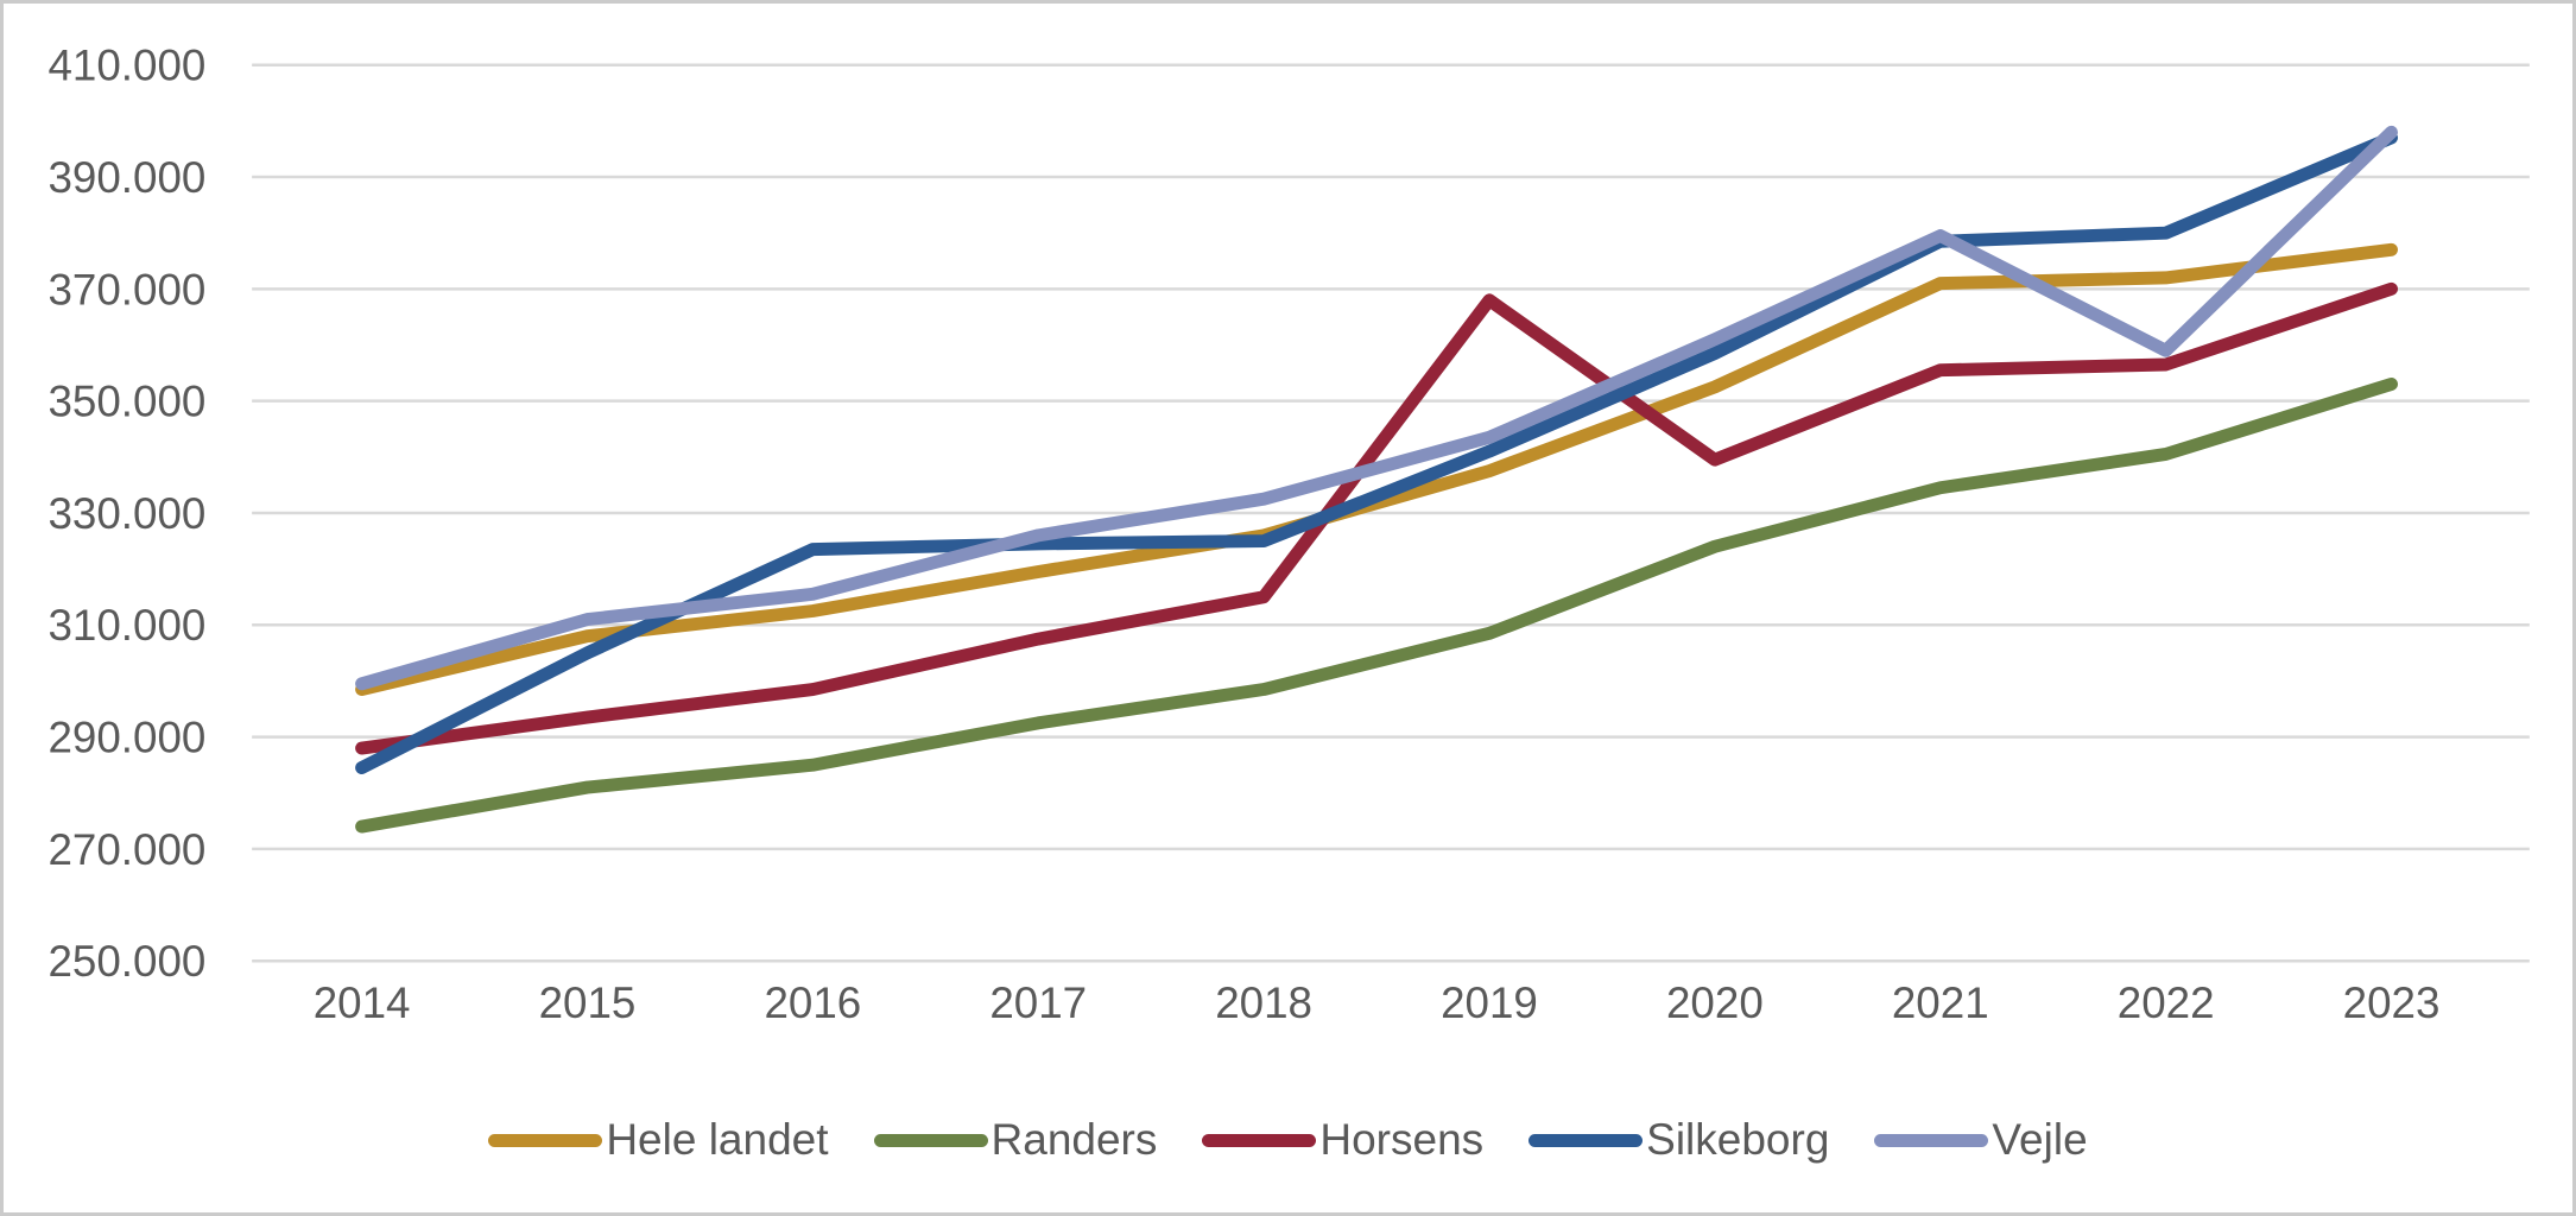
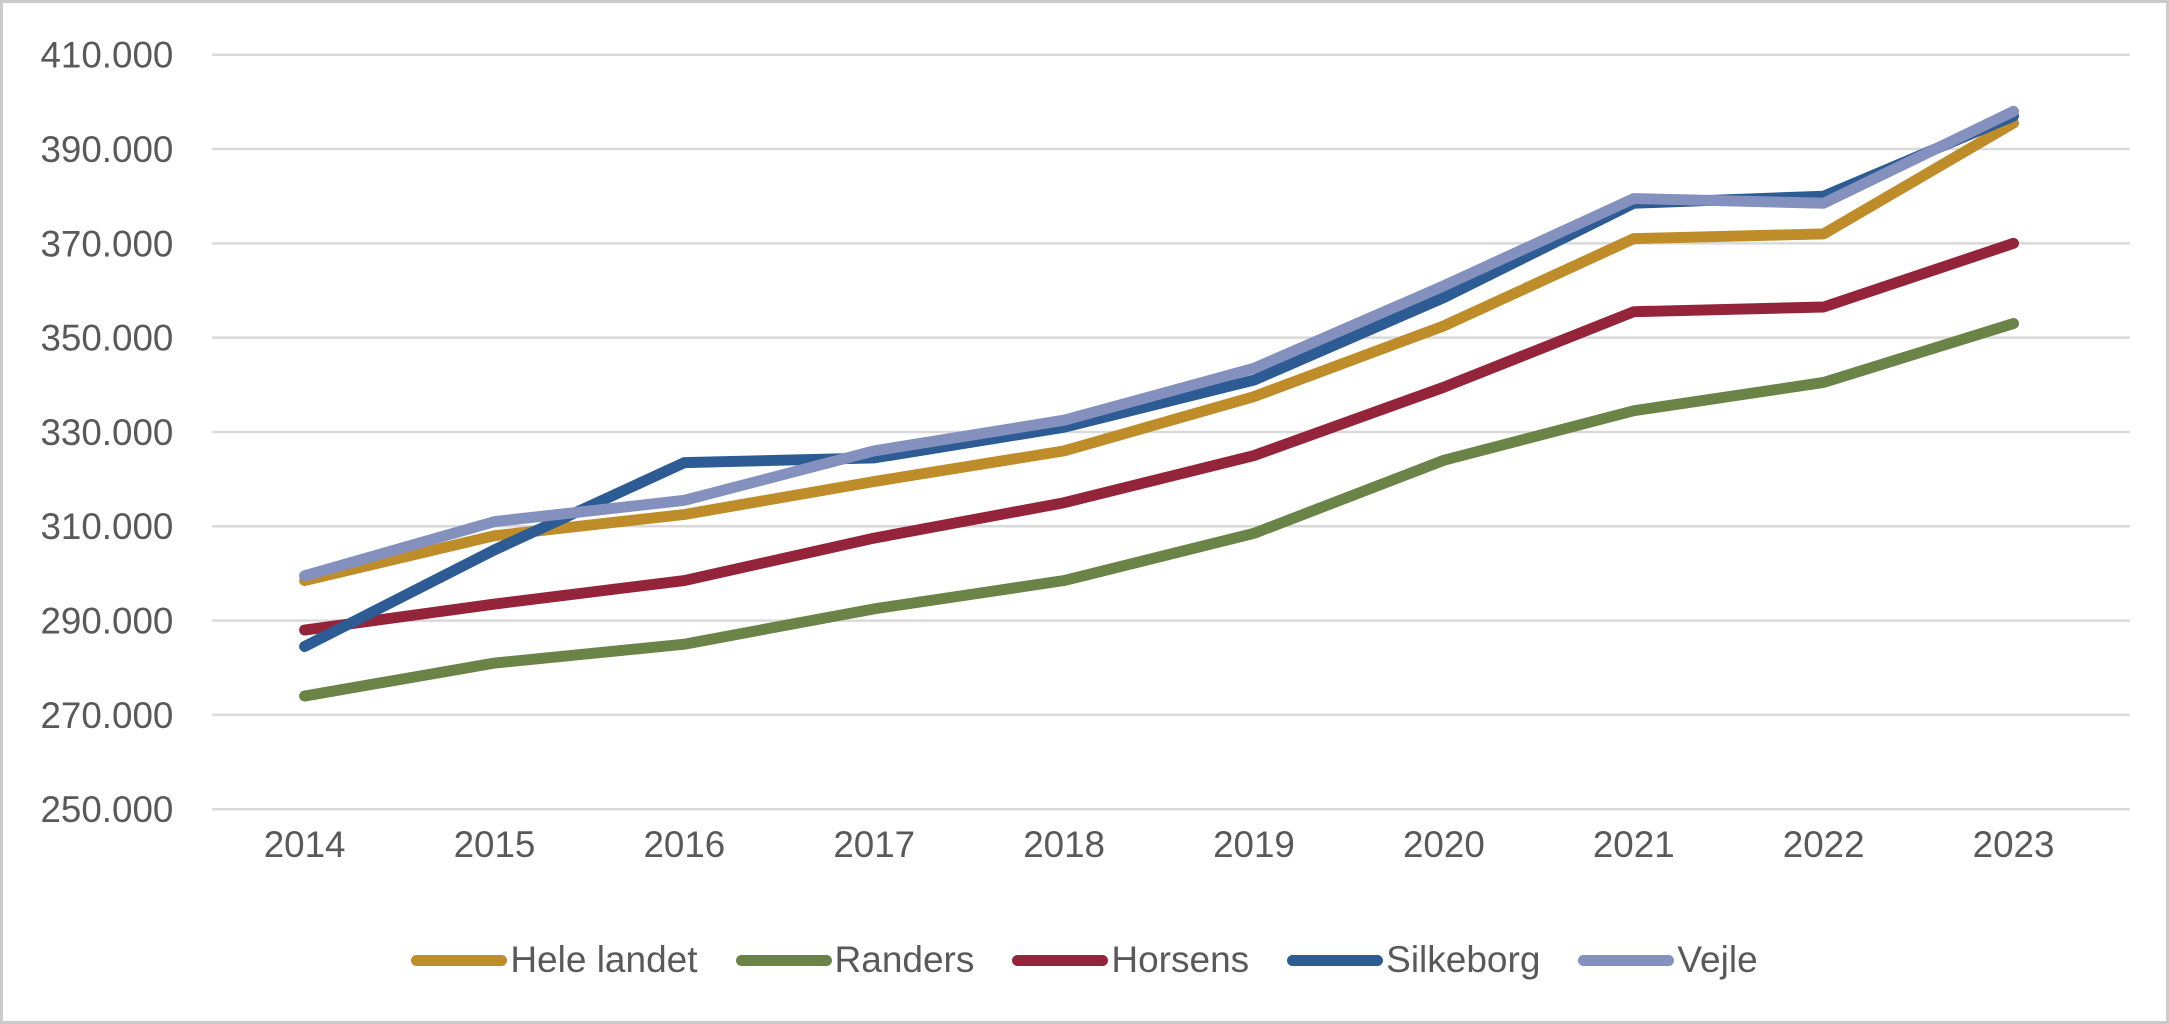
Silkeborg/2018: 325000 -> 331000
Horsens/2019: 368000 -> 325000
Vejle/2022: 359000 -> 378000
Hele landet/2023: 377000 -> 396000
